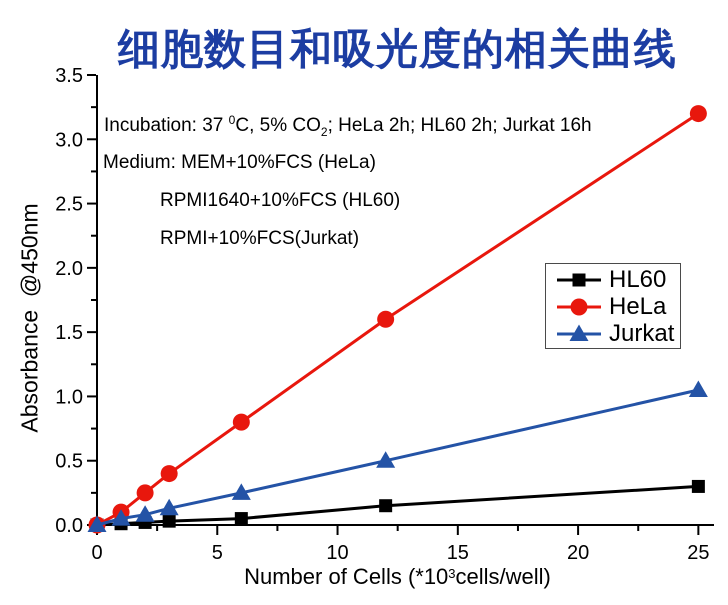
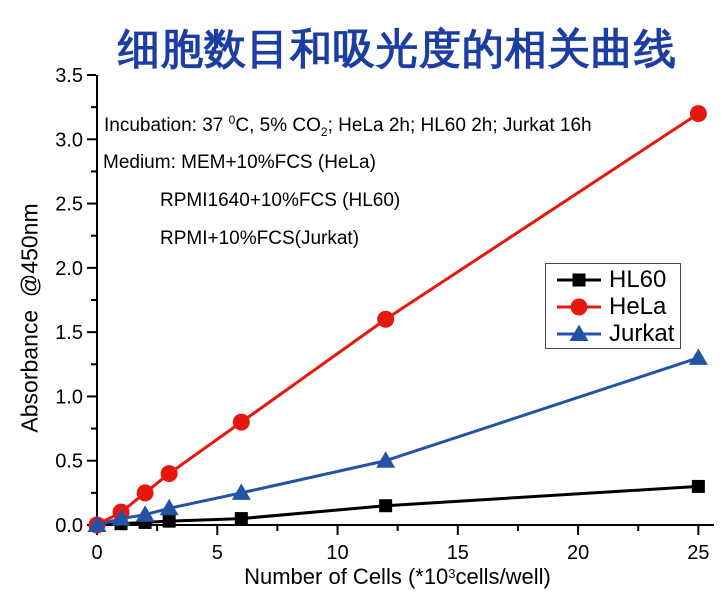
Jurkat/25: 1.05 -> 1.30
